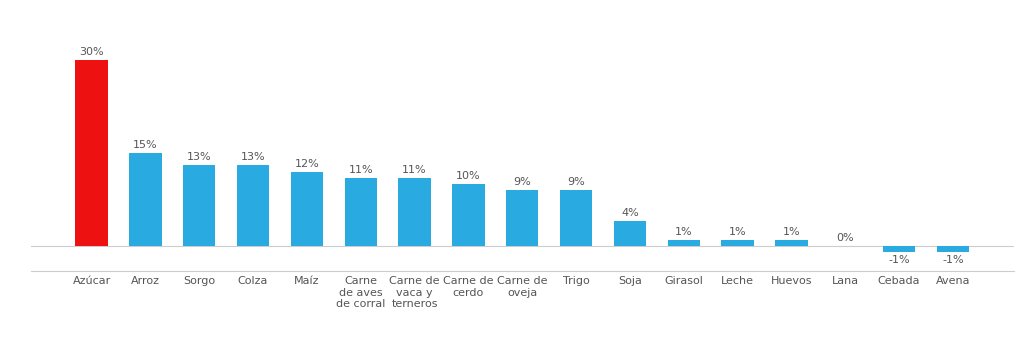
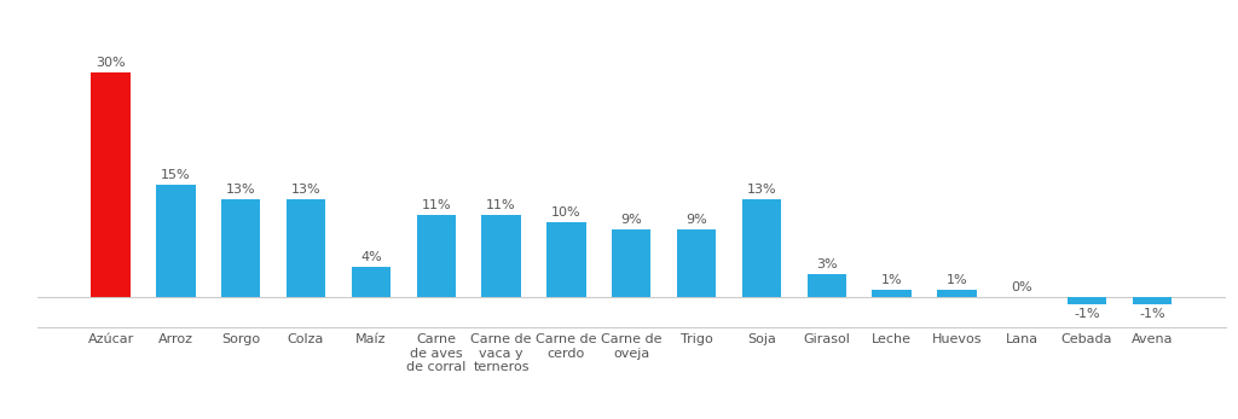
Maíz: 12% -> 4%
Soja: 4% -> 13%
Girasol: 1% -> 3%
